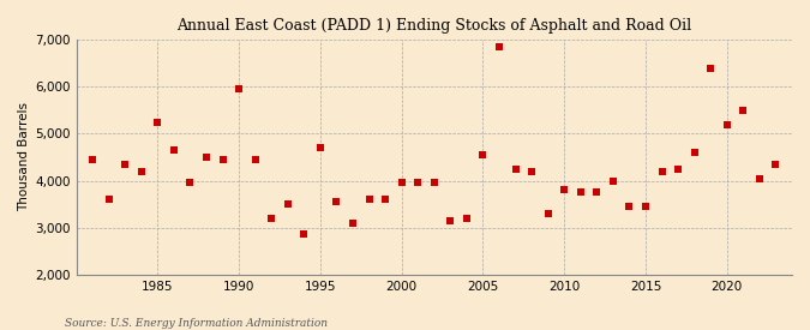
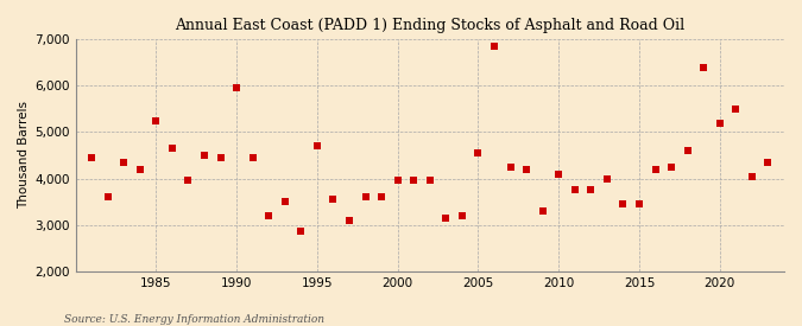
2010: 3,800 -> 4,100
